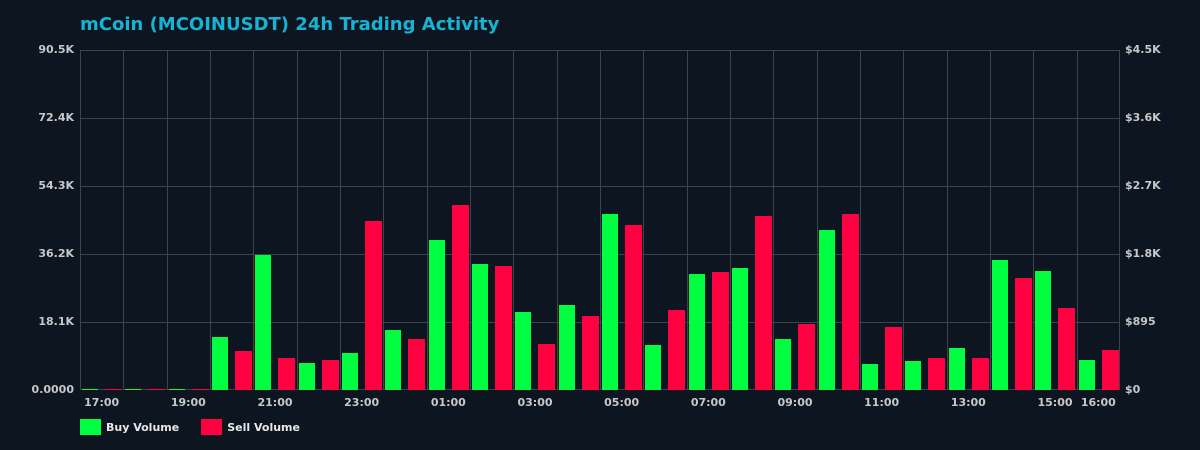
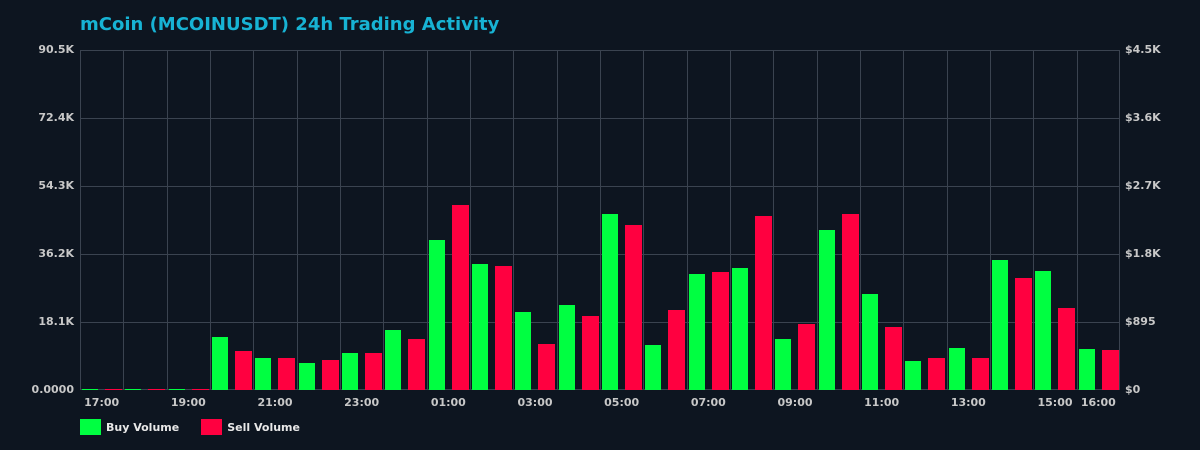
Buy Volume/21:00: 36K -> 8K
Sell Volume/23:00: 45K -> 10K
Buy Volume/11:00: 7K -> 26K
Buy Volume/16:00: 8K -> 11K
